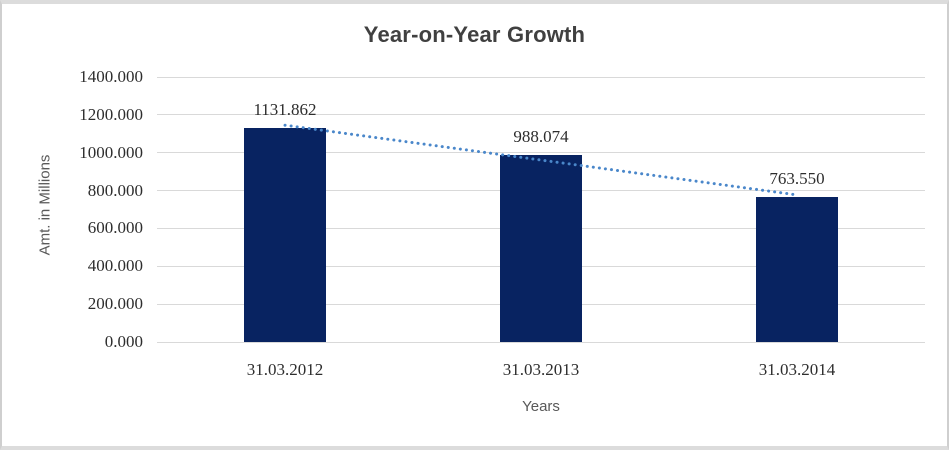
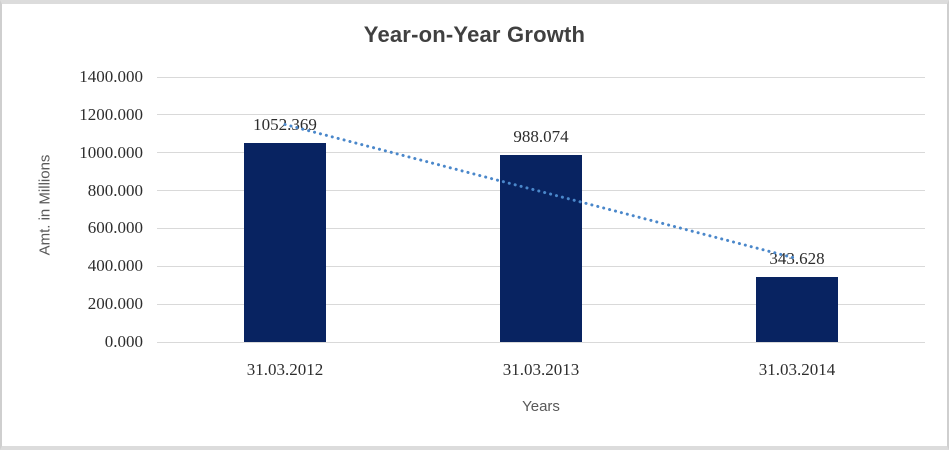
31.03.2012: 1131.862 -> 1052.369
31.03.2014: 763.550 -> 343.628
